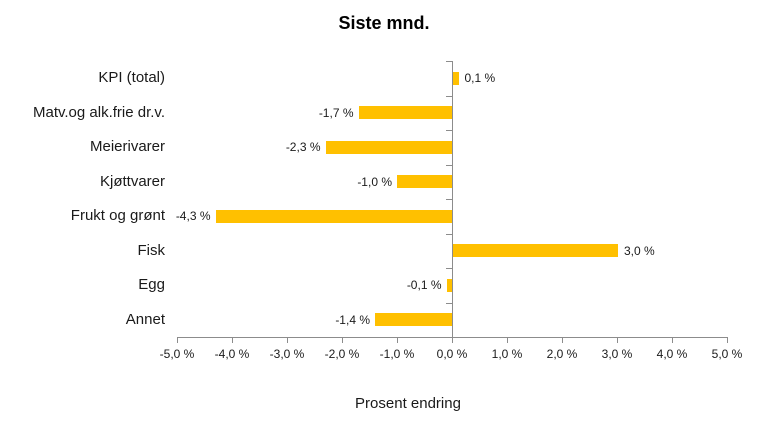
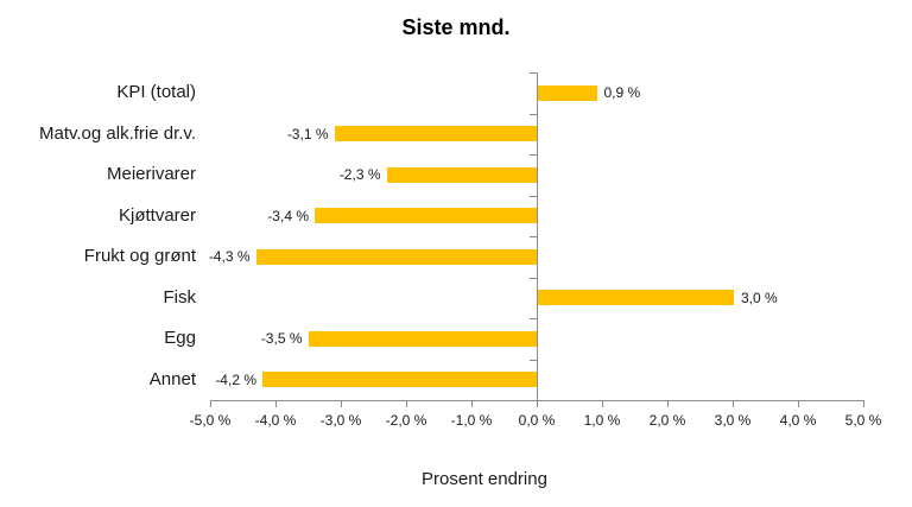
KPI (total): 0,1 -> 0,9
Matv.og alk.frie dr.v.: -1,7 -> -3,1
Kjøttvarer: -1,0 -> -3,4
Egg: -0,1 -> -3,5
Annet: -1,4 -> -4,2
